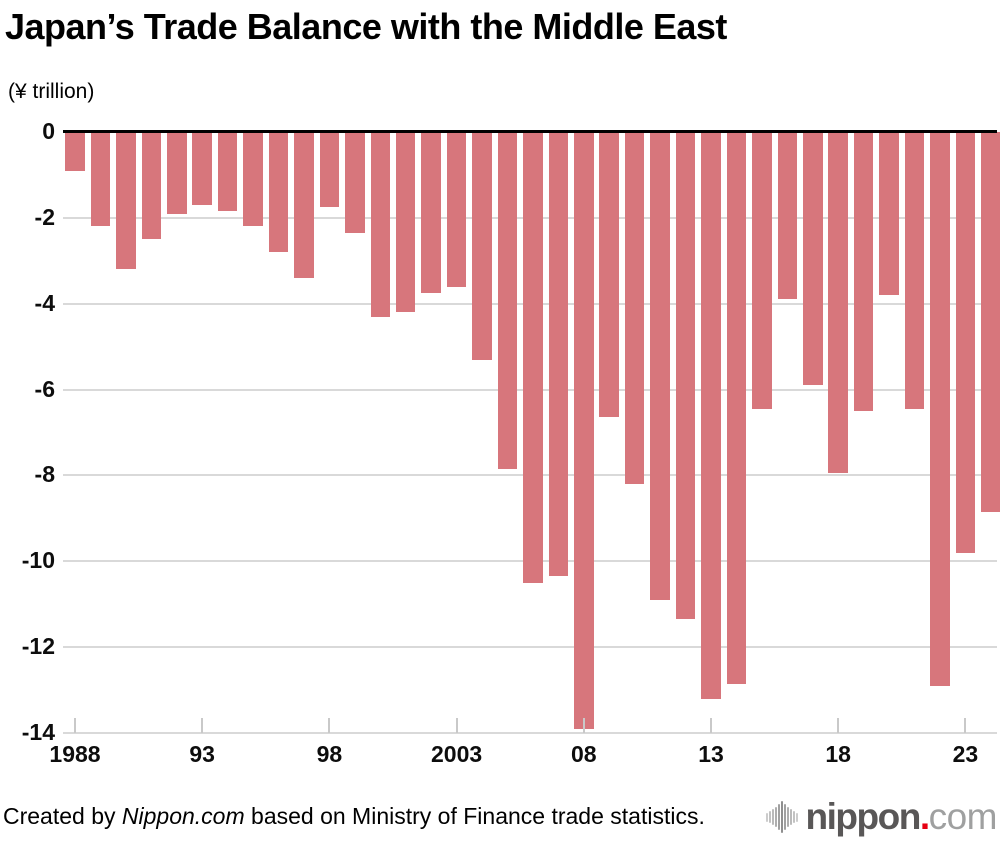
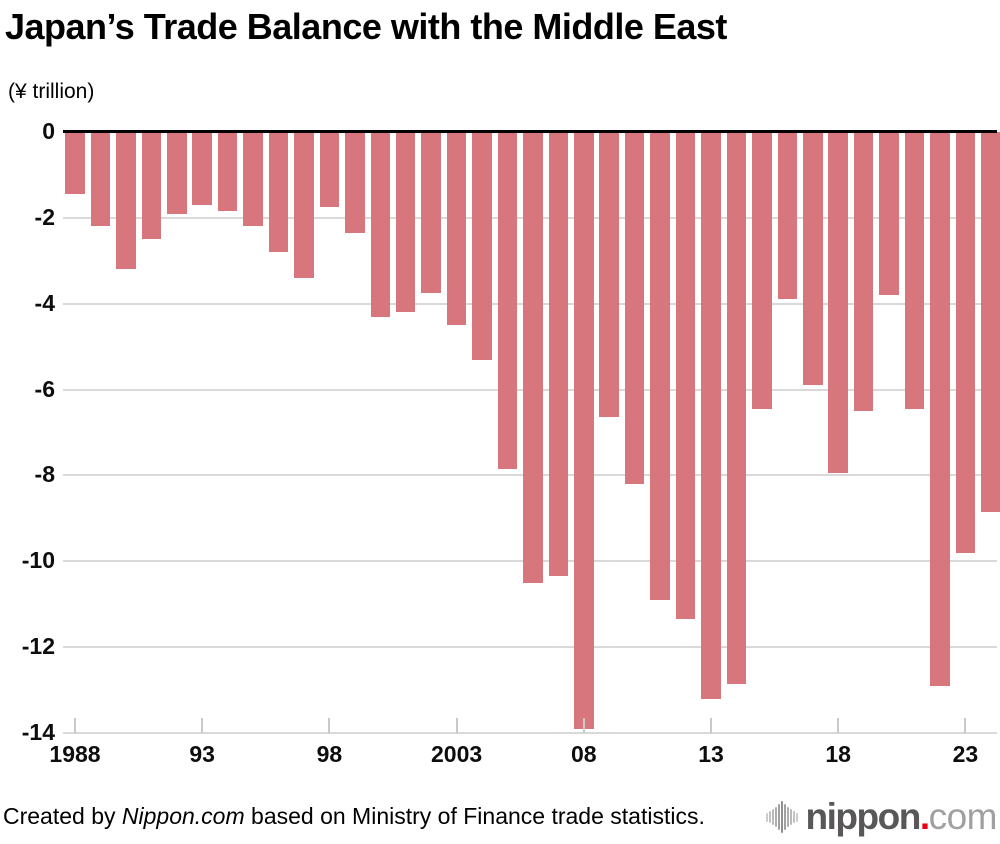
1988: -0.9 -> -1.4
2003: -3.6 -> -4.5
